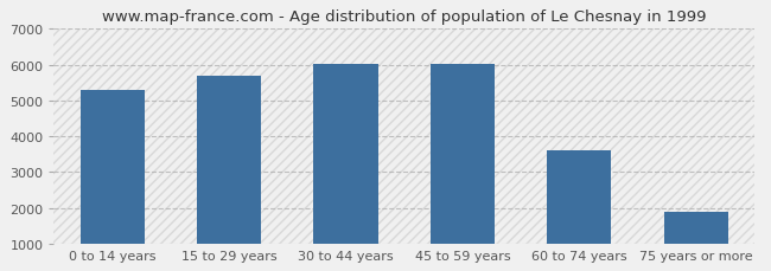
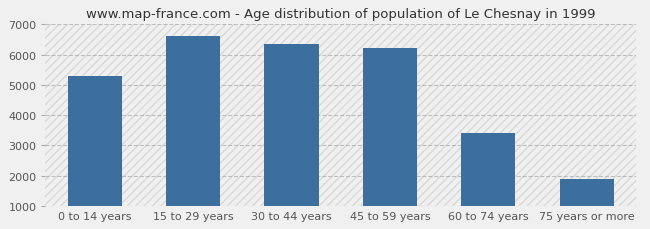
15 to 29 years: 5700 -> 6600
30 to 44 years: 6020 -> 6350
45 to 59 years: 6010 -> 6200
60 to 74 years: 3600 -> 3400
